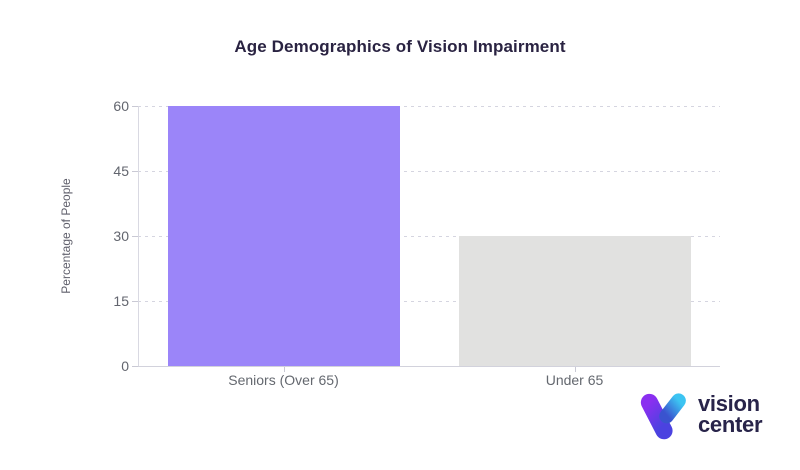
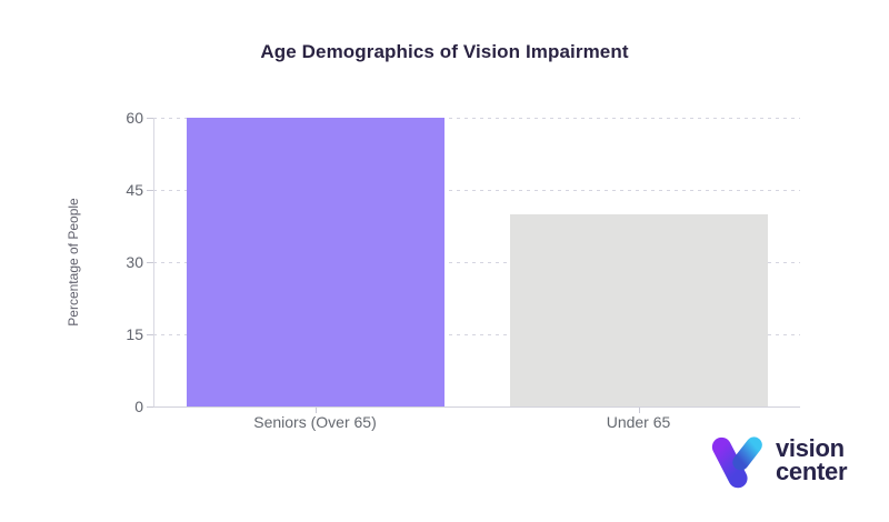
Under 65: 30 -> 40
